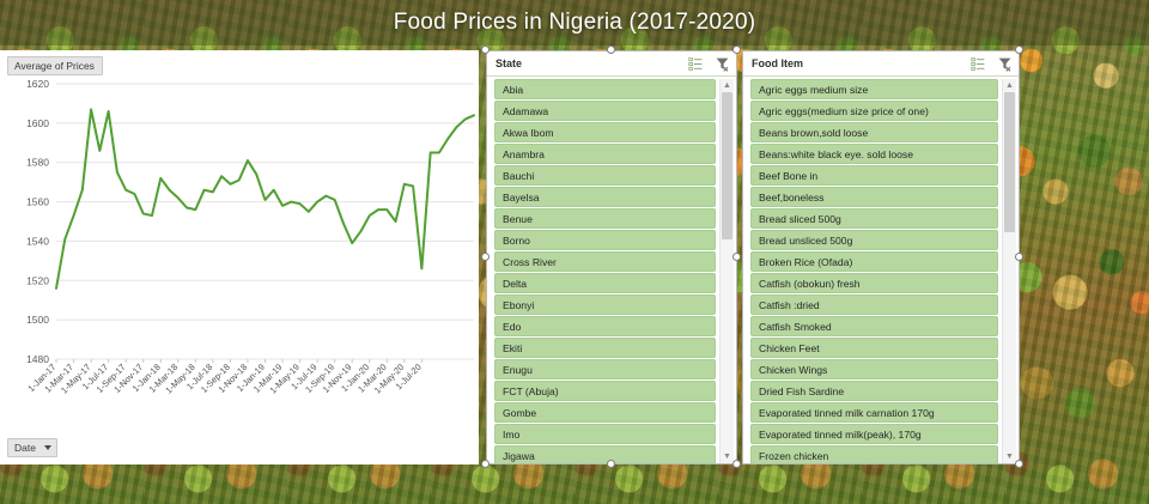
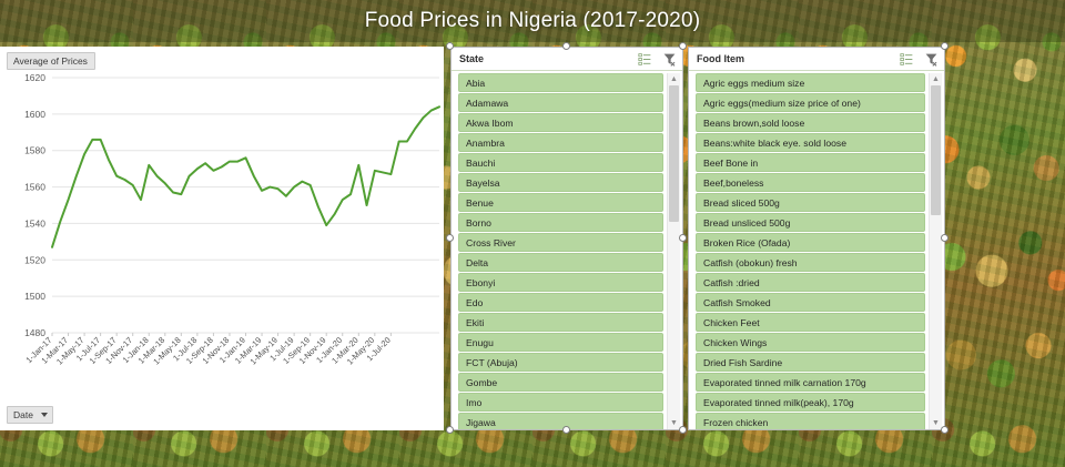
1-Jan-17: 1516 -> 1527
1-May-17: 1607 -> 1578
1-Jul-17: 1606 -> 1586
1-Nov-17: 1554 -> 1561
1-Jul-18: 1565 -> 1570
1-Nov-18: 1581 -> 1574
1-Jan-19: 1561 -> 1576
1-Mar-20: 1556 -> 1572
1-Jul-20: 1526 -> 1567
